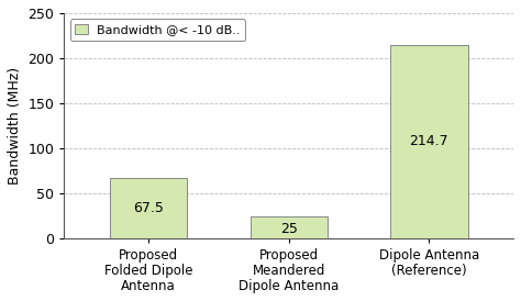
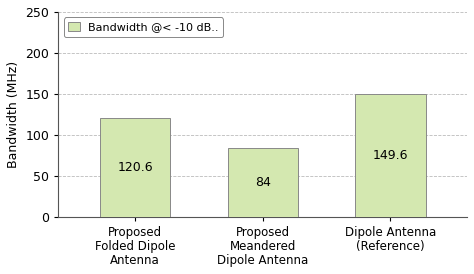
Proposed Folded Dipole Antenna: 67.5 -> 120.6
Proposed Meandered Dipole Antenna: 25 -> 84
Dipole Antenna (Reference): 214.7 -> 149.6
